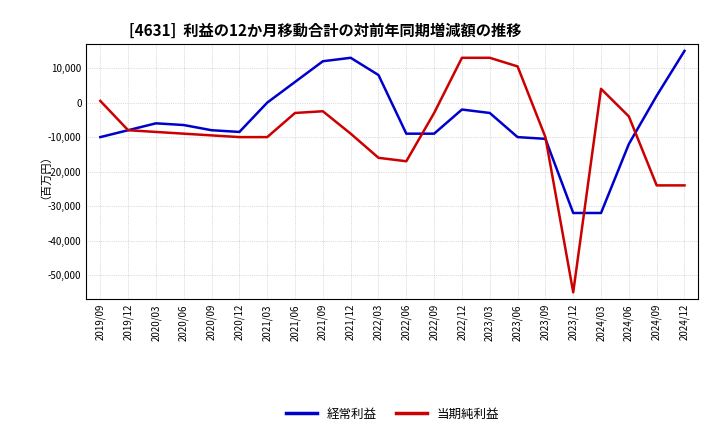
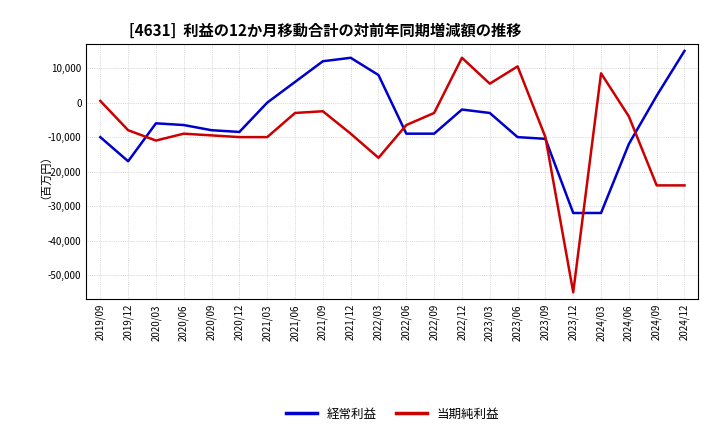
経常利益/2019/12: -8,000 -> -17,000
当期純利益/2020/03: -8,500 -> -11,000
当期純利益/2022/06: -17,000 -> -6,500
当期純利益/2023/03: 13,000 -> 5,500
当期純利益/2024/03: 4,000 -> 8,500
